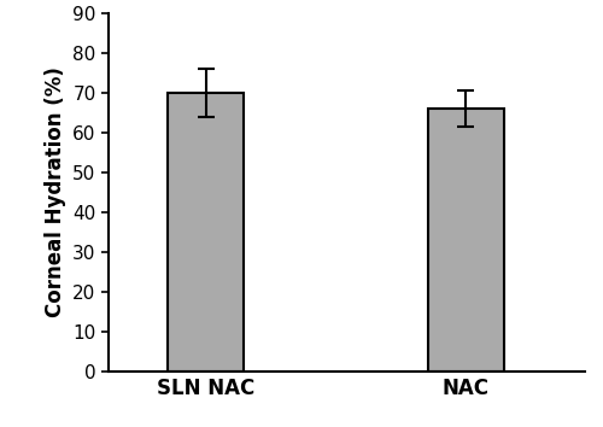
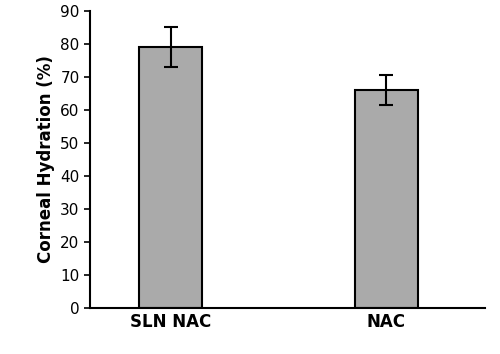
SLN NAC: 70 -> 79
